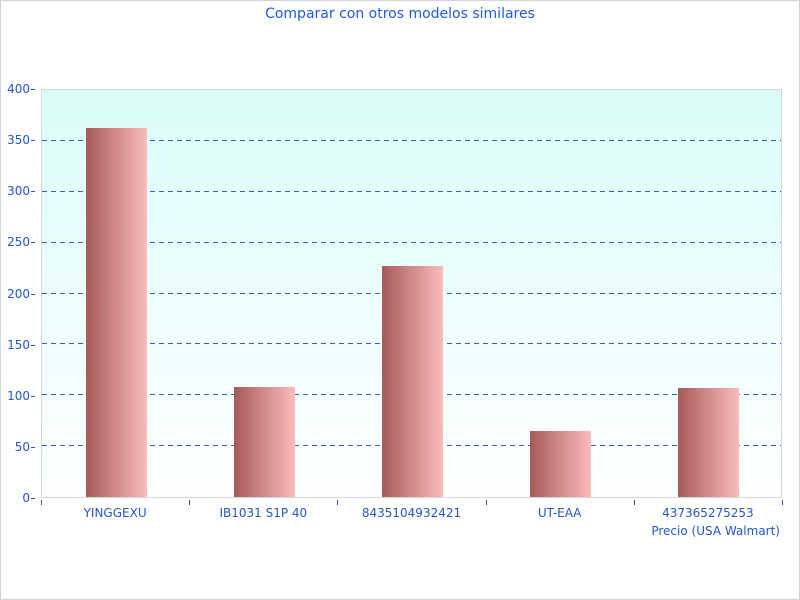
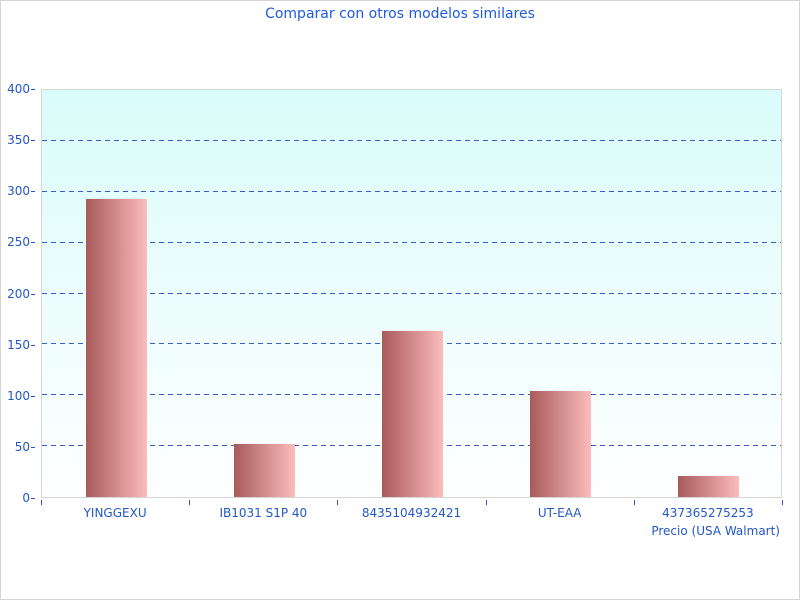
YINGGEXU: 363 -> 293
IB1031 S1P 40: 108 -> 52
8435104932421: 227 -> 163
UT-EAA: 65 -> 104
437365275253: 107 -> 21
